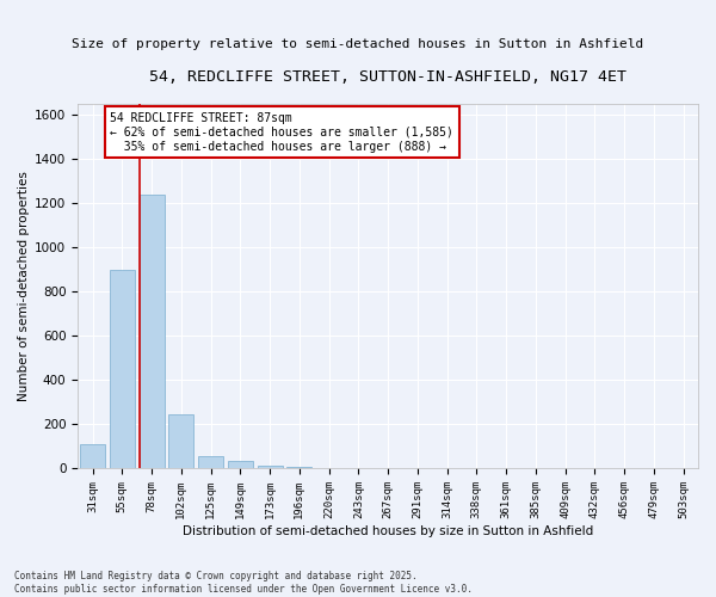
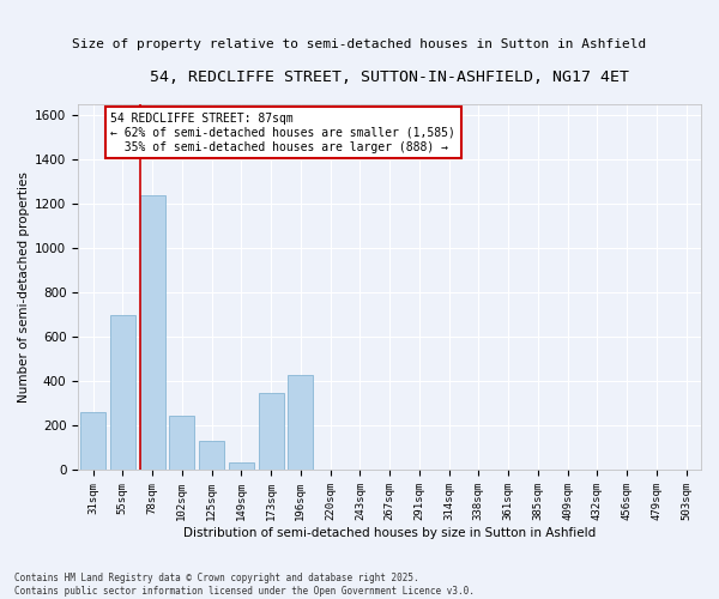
31sqm: 110 -> 260
55sqm: 900 -> 700
125sqm: 60 -> 130
173sqm: 20 -> 350
196sqm: 10 -> 430
